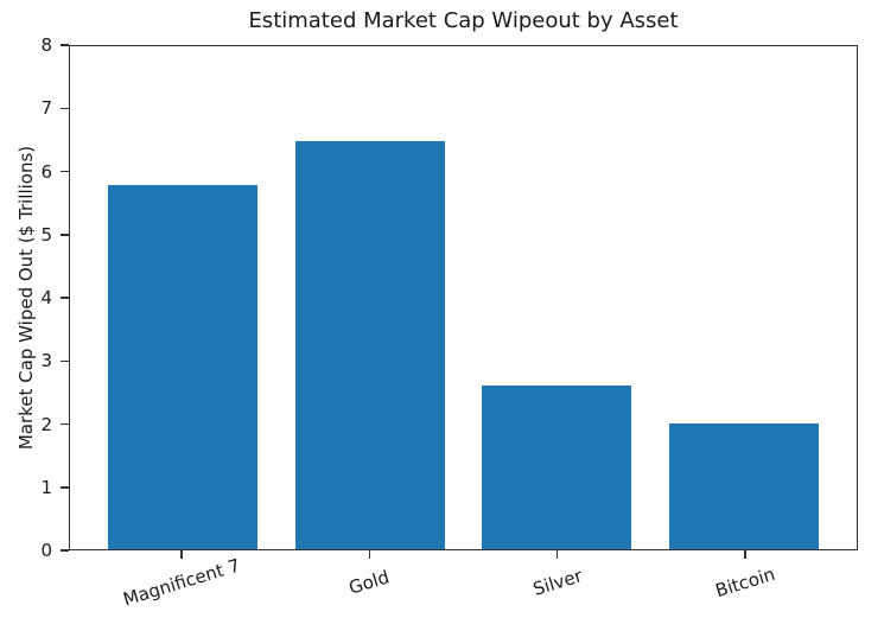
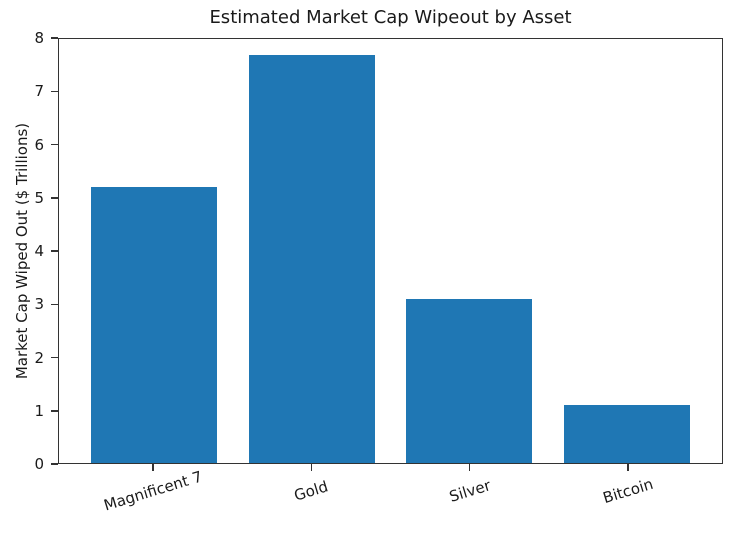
Magnificent 7: 5.8 -> 5.2
Gold: 6.5 -> 7.7
Silver: 2.6 -> 3.1
Bitcoin: 2.0 -> 1.1
